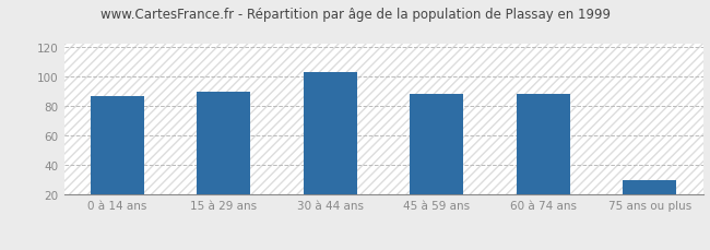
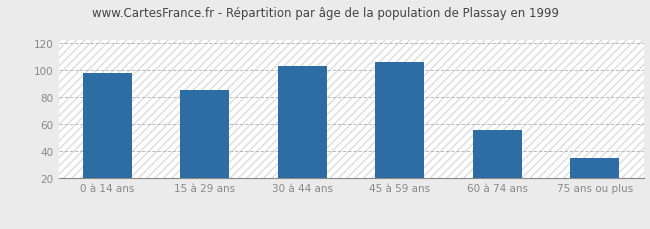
0 à 14 ans: 87 -> 98
15 à 29 ans: 90 -> 85
45 à 59 ans: 88 -> 106
60 à 74 ans: 88 -> 56
75 ans ou plus: 30 -> 35
